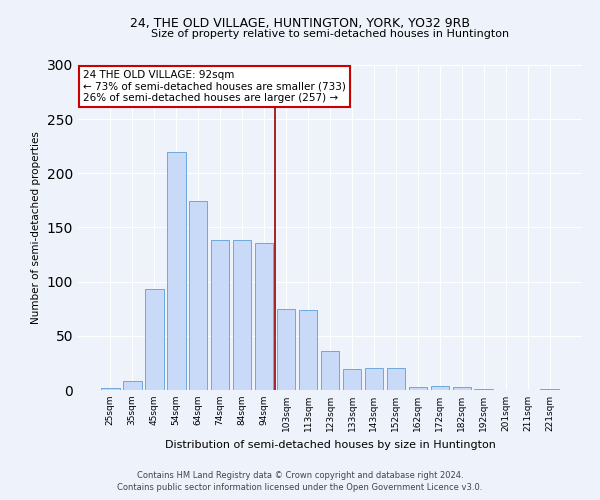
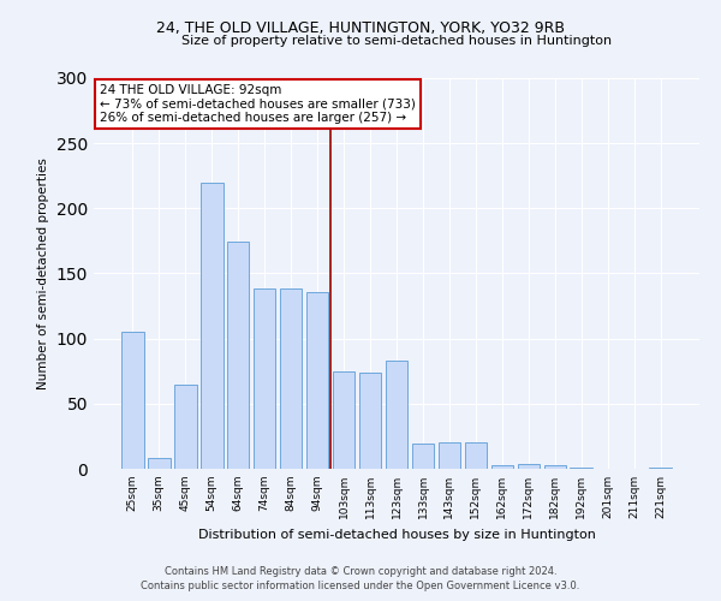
25sqm: 2 -> 105
45sqm: 93 -> 65
123sqm: 36 -> 83
